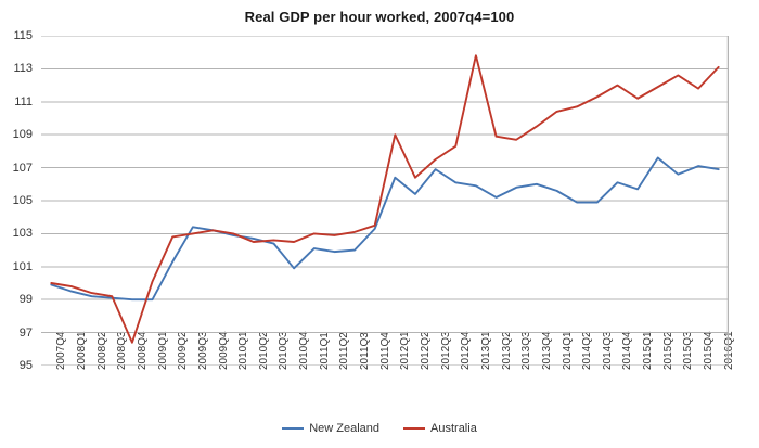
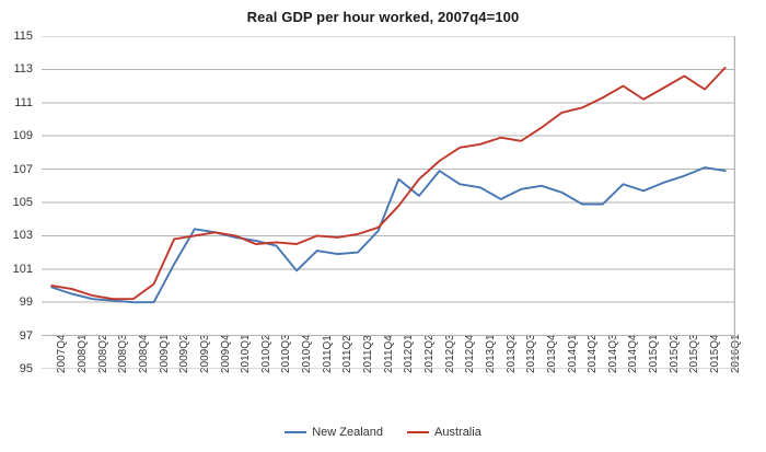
Australia/2008Q4: 96.4 -> 99.2
Australia/2012Q1: 109.0 -> 104.8
Australia/2013Q1: 113.8 -> 108.5
New Zealand/2015Q2: 107.6 -> 106.2
